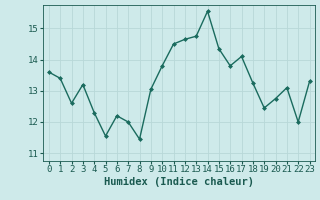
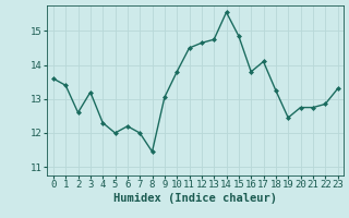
5: 11.55 -> 12.00
15: 14.35 -> 14.85
21: 13.10 -> 12.75
22: 12.00 -> 12.85
